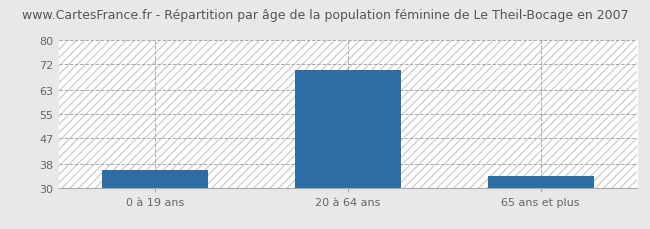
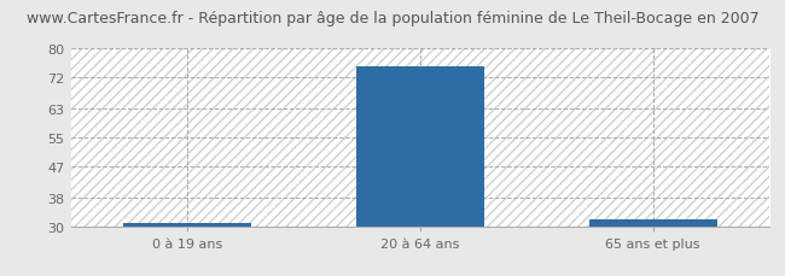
0 à 19 ans: 36 -> 31
20 à 64 ans: 70 -> 75
65 ans et plus: 34 -> 32
